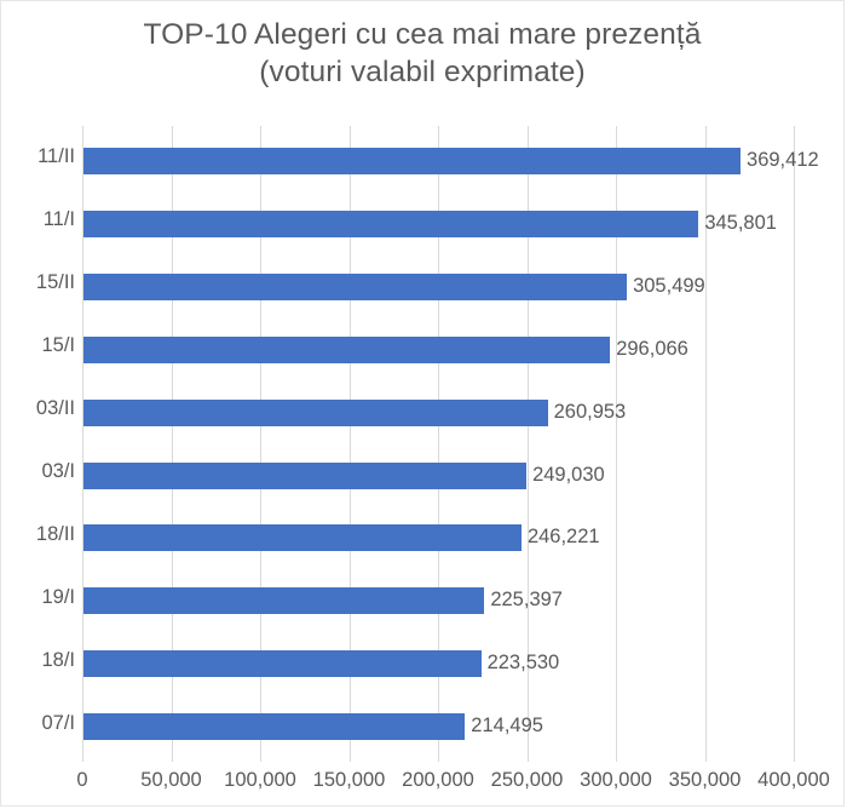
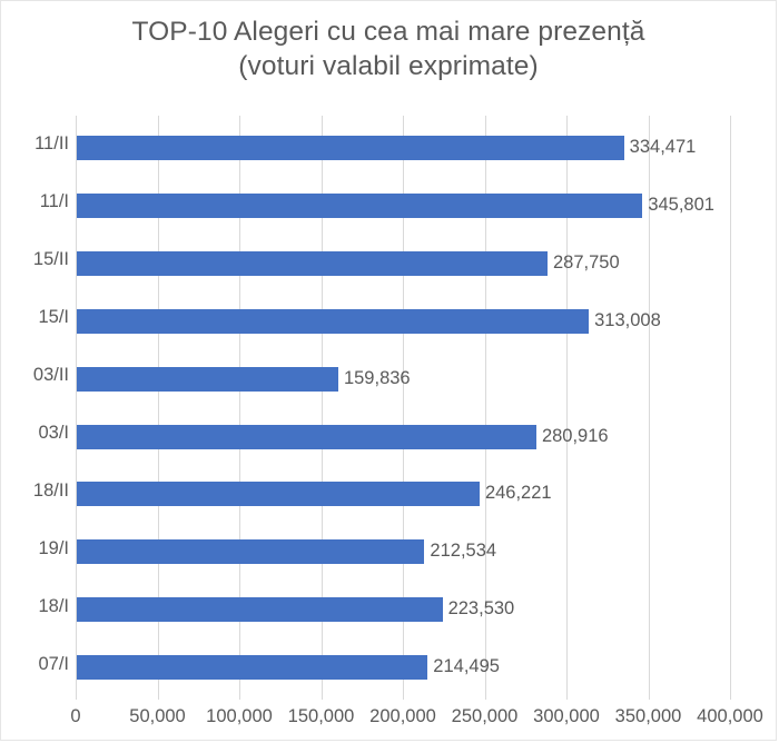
11/II: 369,412 -> 334,471
15/II: 305,499 -> 287,750
15/I: 296,066 -> 313,008
03/II: 260,953 -> 159,836
03/I: 249,030 -> 280,916
19/I: 225,397 -> 212,534
